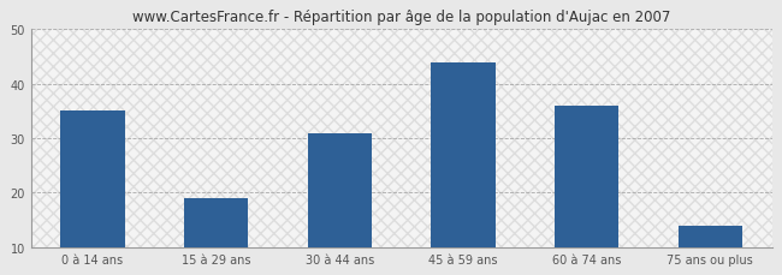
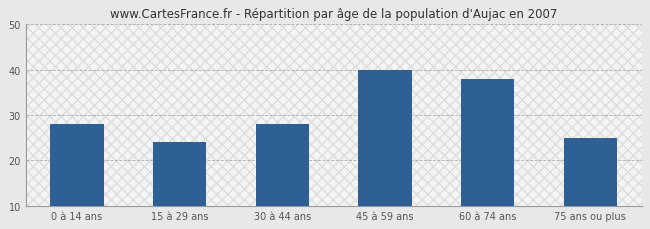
0 à 14 ans: 35 -> 28
15 à 29 ans: 19 -> 24
30 à 44 ans: 31 -> 28
45 à 59 ans: 44 -> 40
60 à 74 ans: 36 -> 38
75 ans ou plus: 14 -> 25
